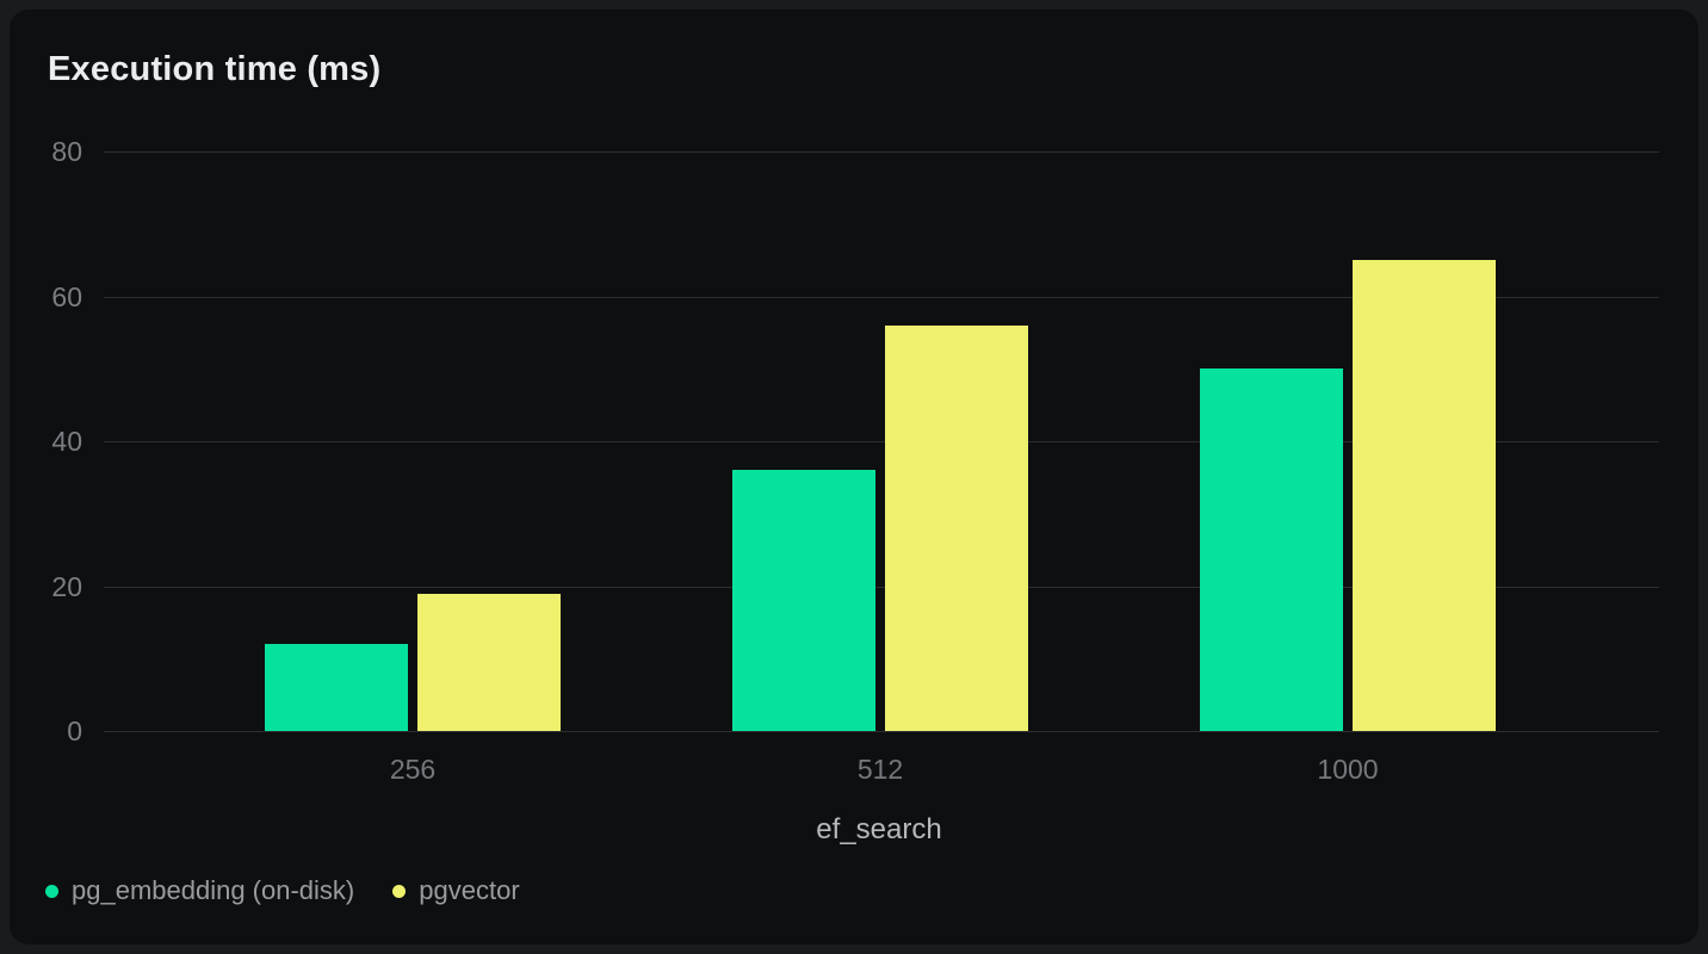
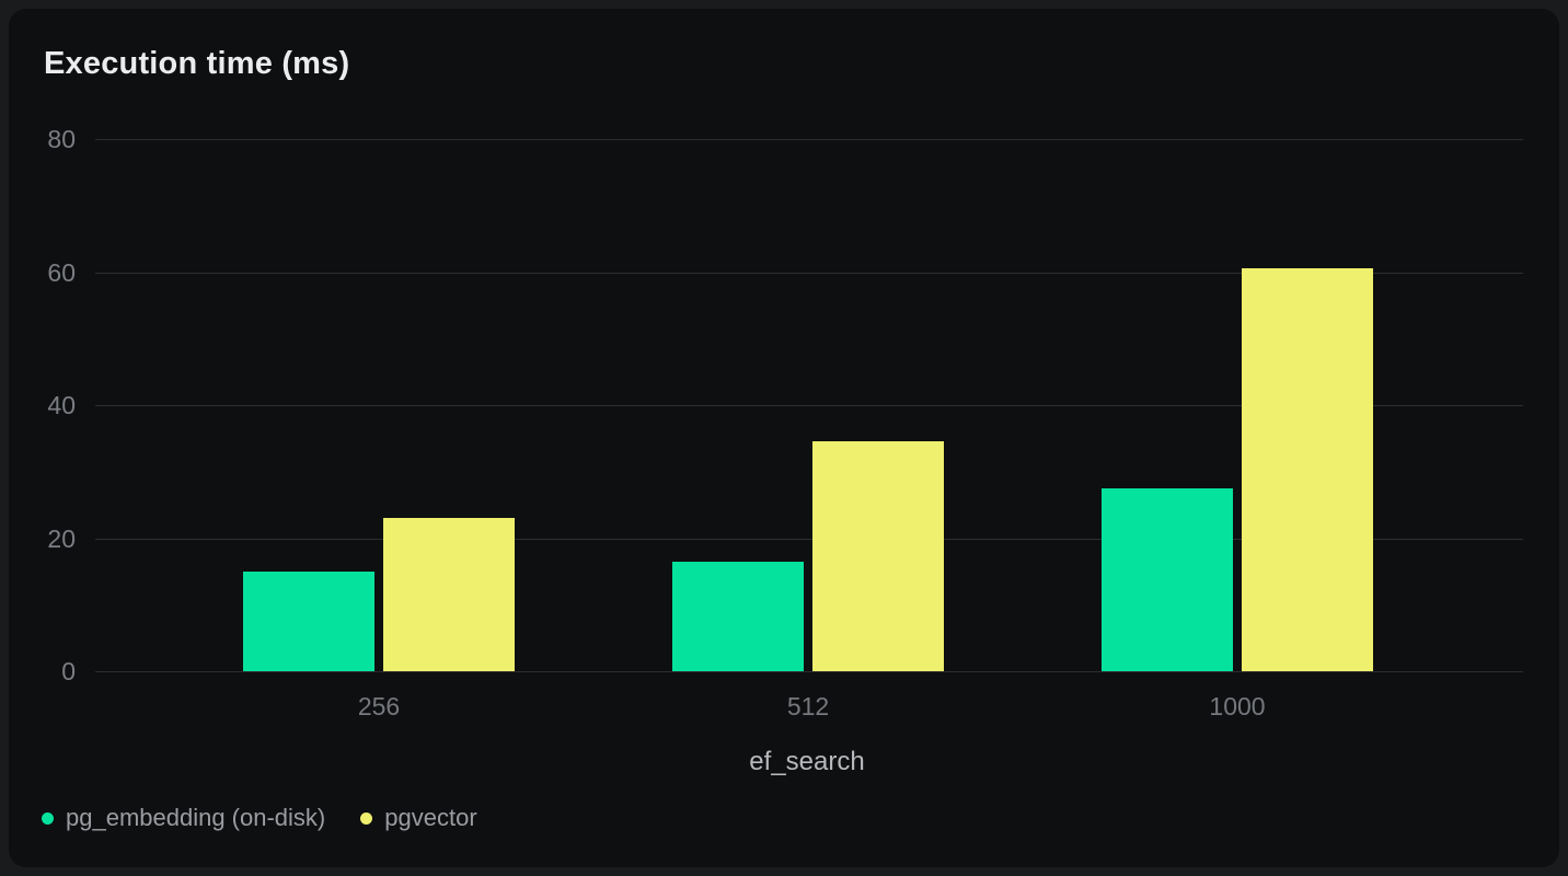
pg_embedding (on-disk)/256: 12 -> 15
pgvector/256: 19 -> 23
pg_embedding (on-disk)/512: 36 -> 16
pgvector/512: 56 -> 34
pg_embedding (on-disk)/1000: 50 -> 28
pgvector/1000: 65 -> 60
